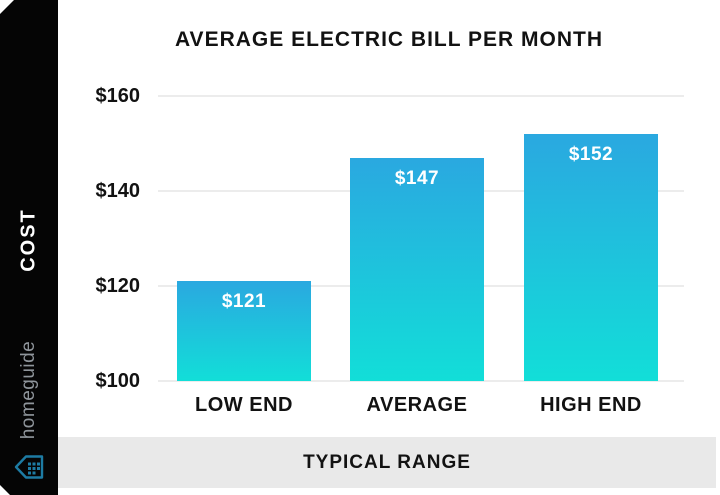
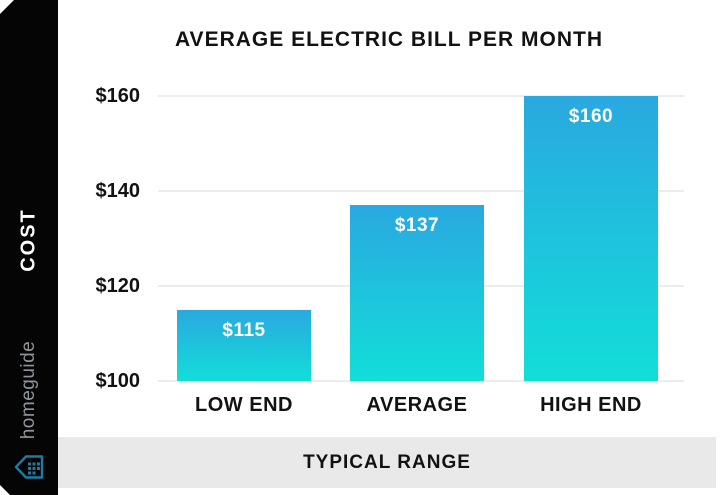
LOW END: $121 -> $115
AVERAGE: $147 -> $137
HIGH END: $152 -> $160
